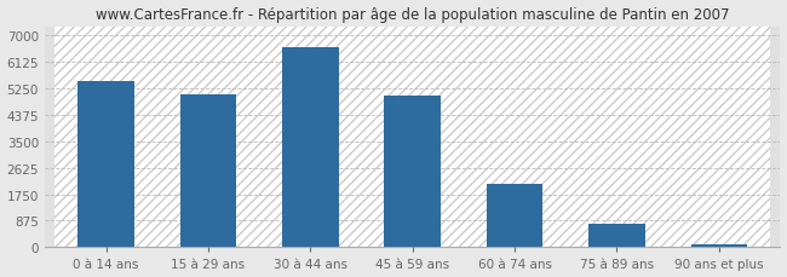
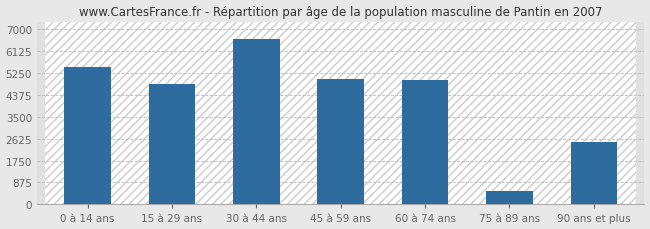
15 à 29 ans: 5050 -> 4800
60 à 74 ans: 2100 -> 4950
75 à 89 ans: 780 -> 550
90 ans et plus: 110 -> 2500
